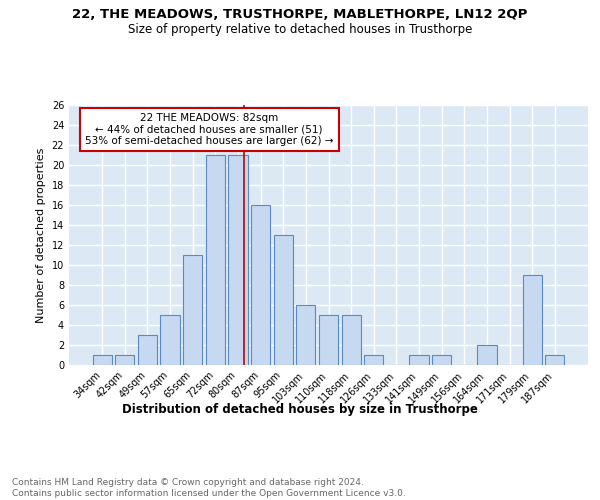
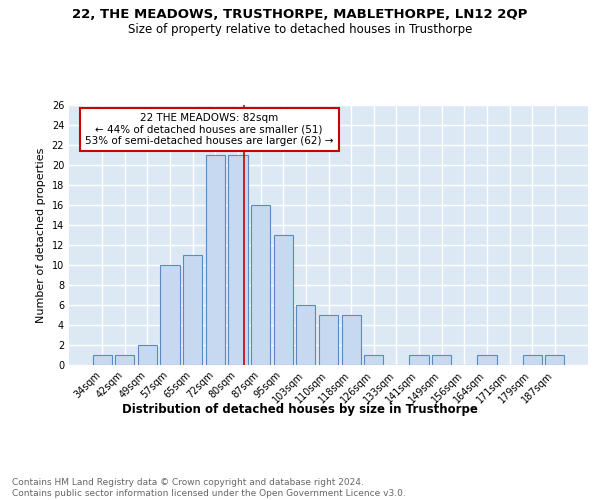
49sqm: 3 -> 2
57sqm: 5 -> 10
164sqm: 2 -> 1
179sqm: 9 -> 1
